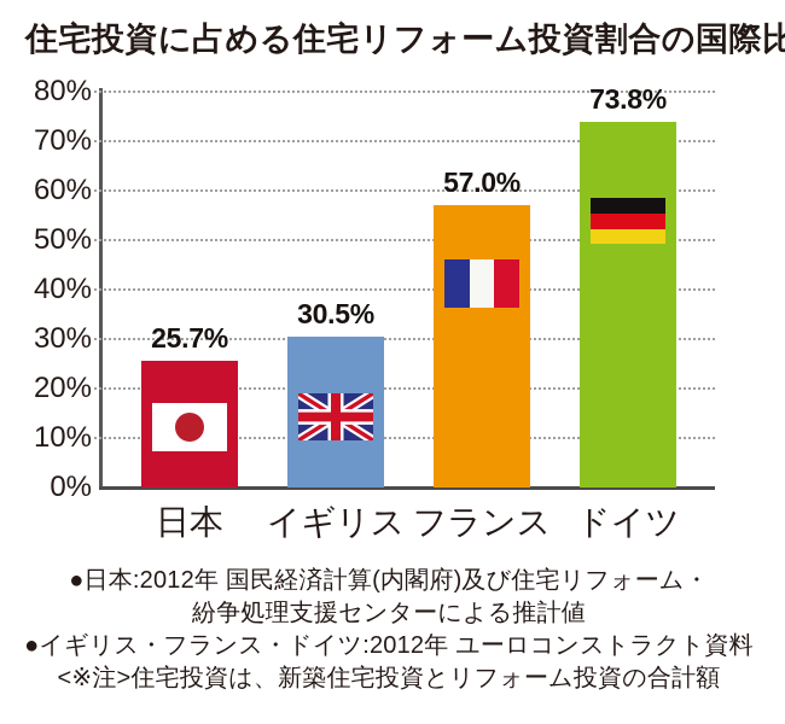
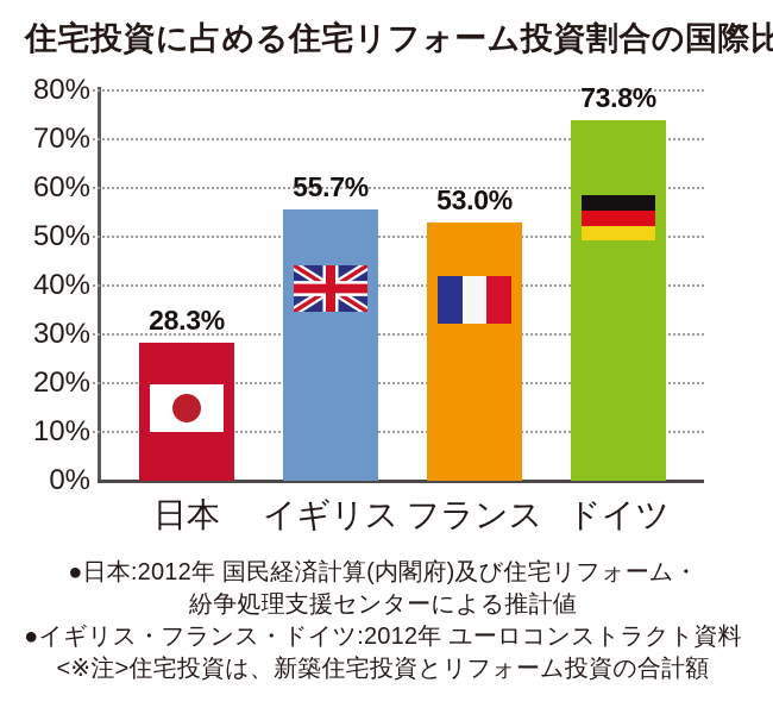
日本: 25.7% -> 28.3%
イギリス: 30.5% -> 55.7%
フランス: 57.0% -> 53.0%
